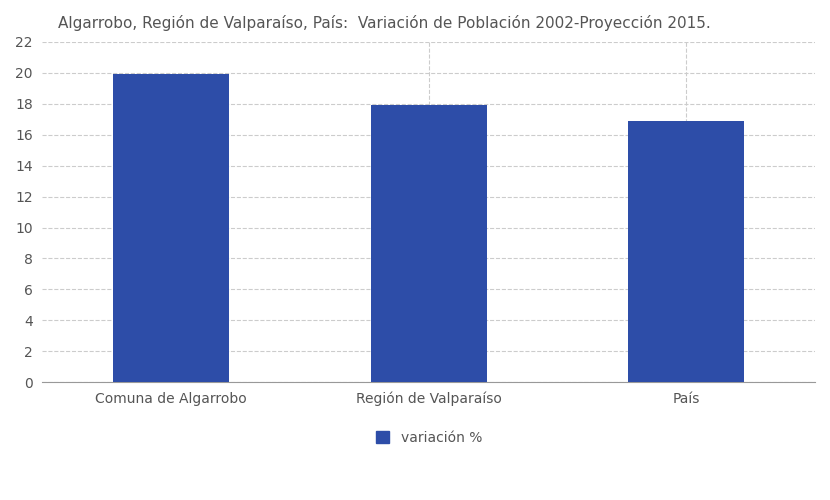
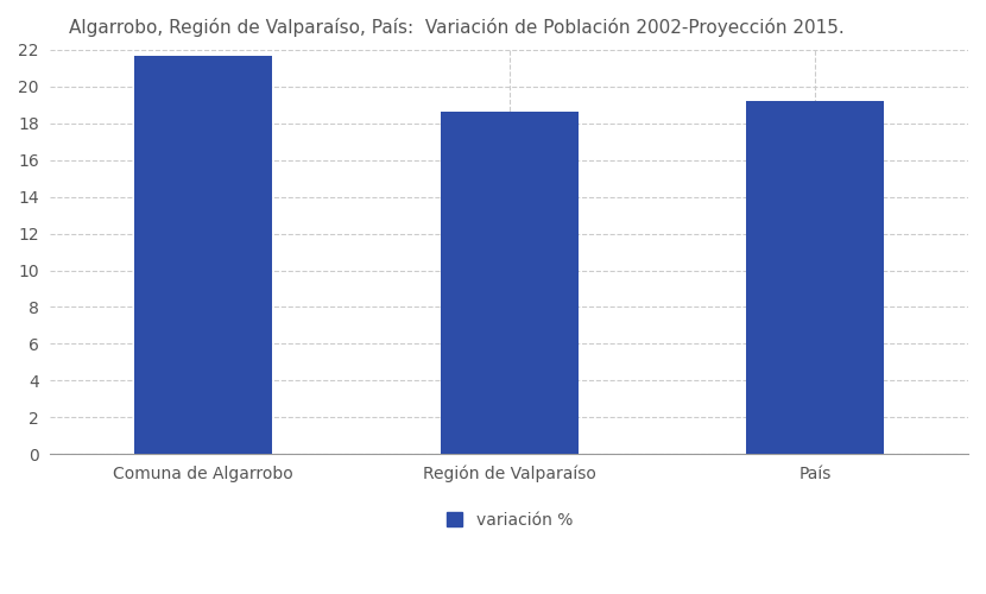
Comuna de Algarrobo: 19.9 -> 21.7
Región de Valparaíso: 17.9 -> 18.6
País: 16.9 -> 19.2
